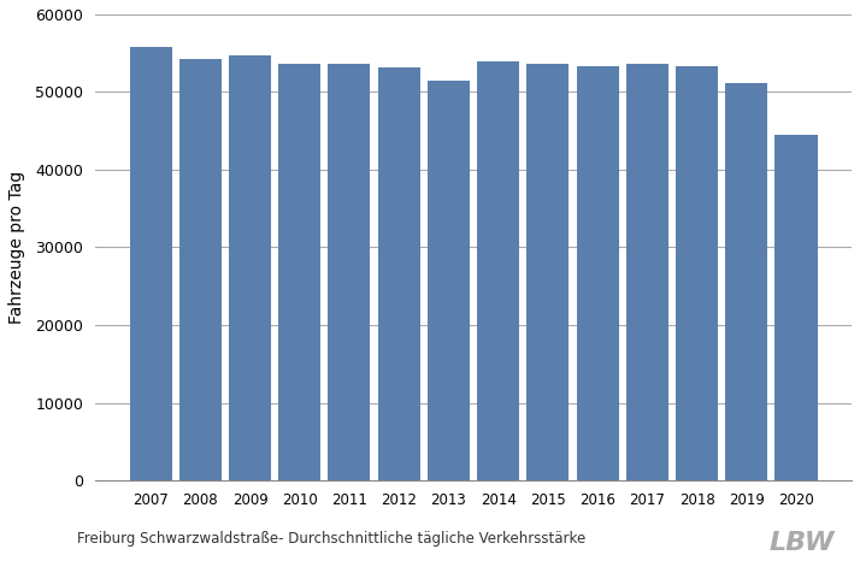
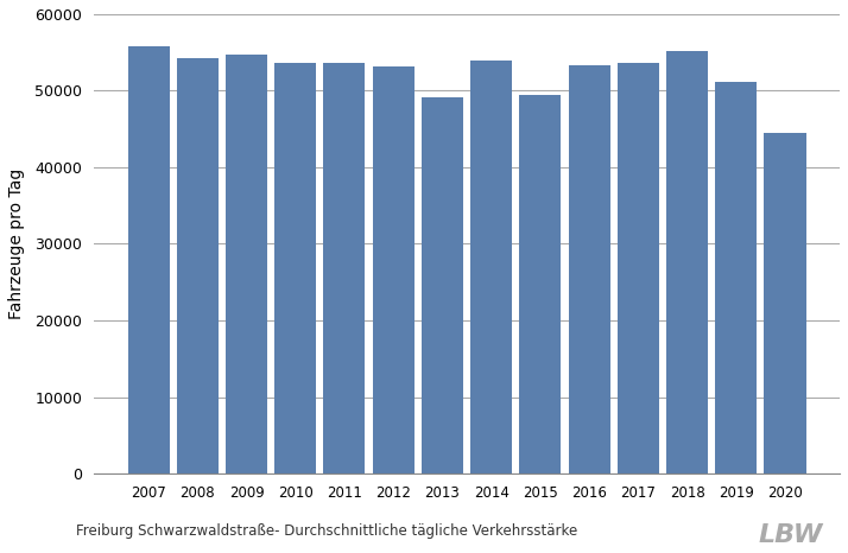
2013: 51500 -> 49200
2015: 53700 -> 49400
2018: 53300 -> 55200
